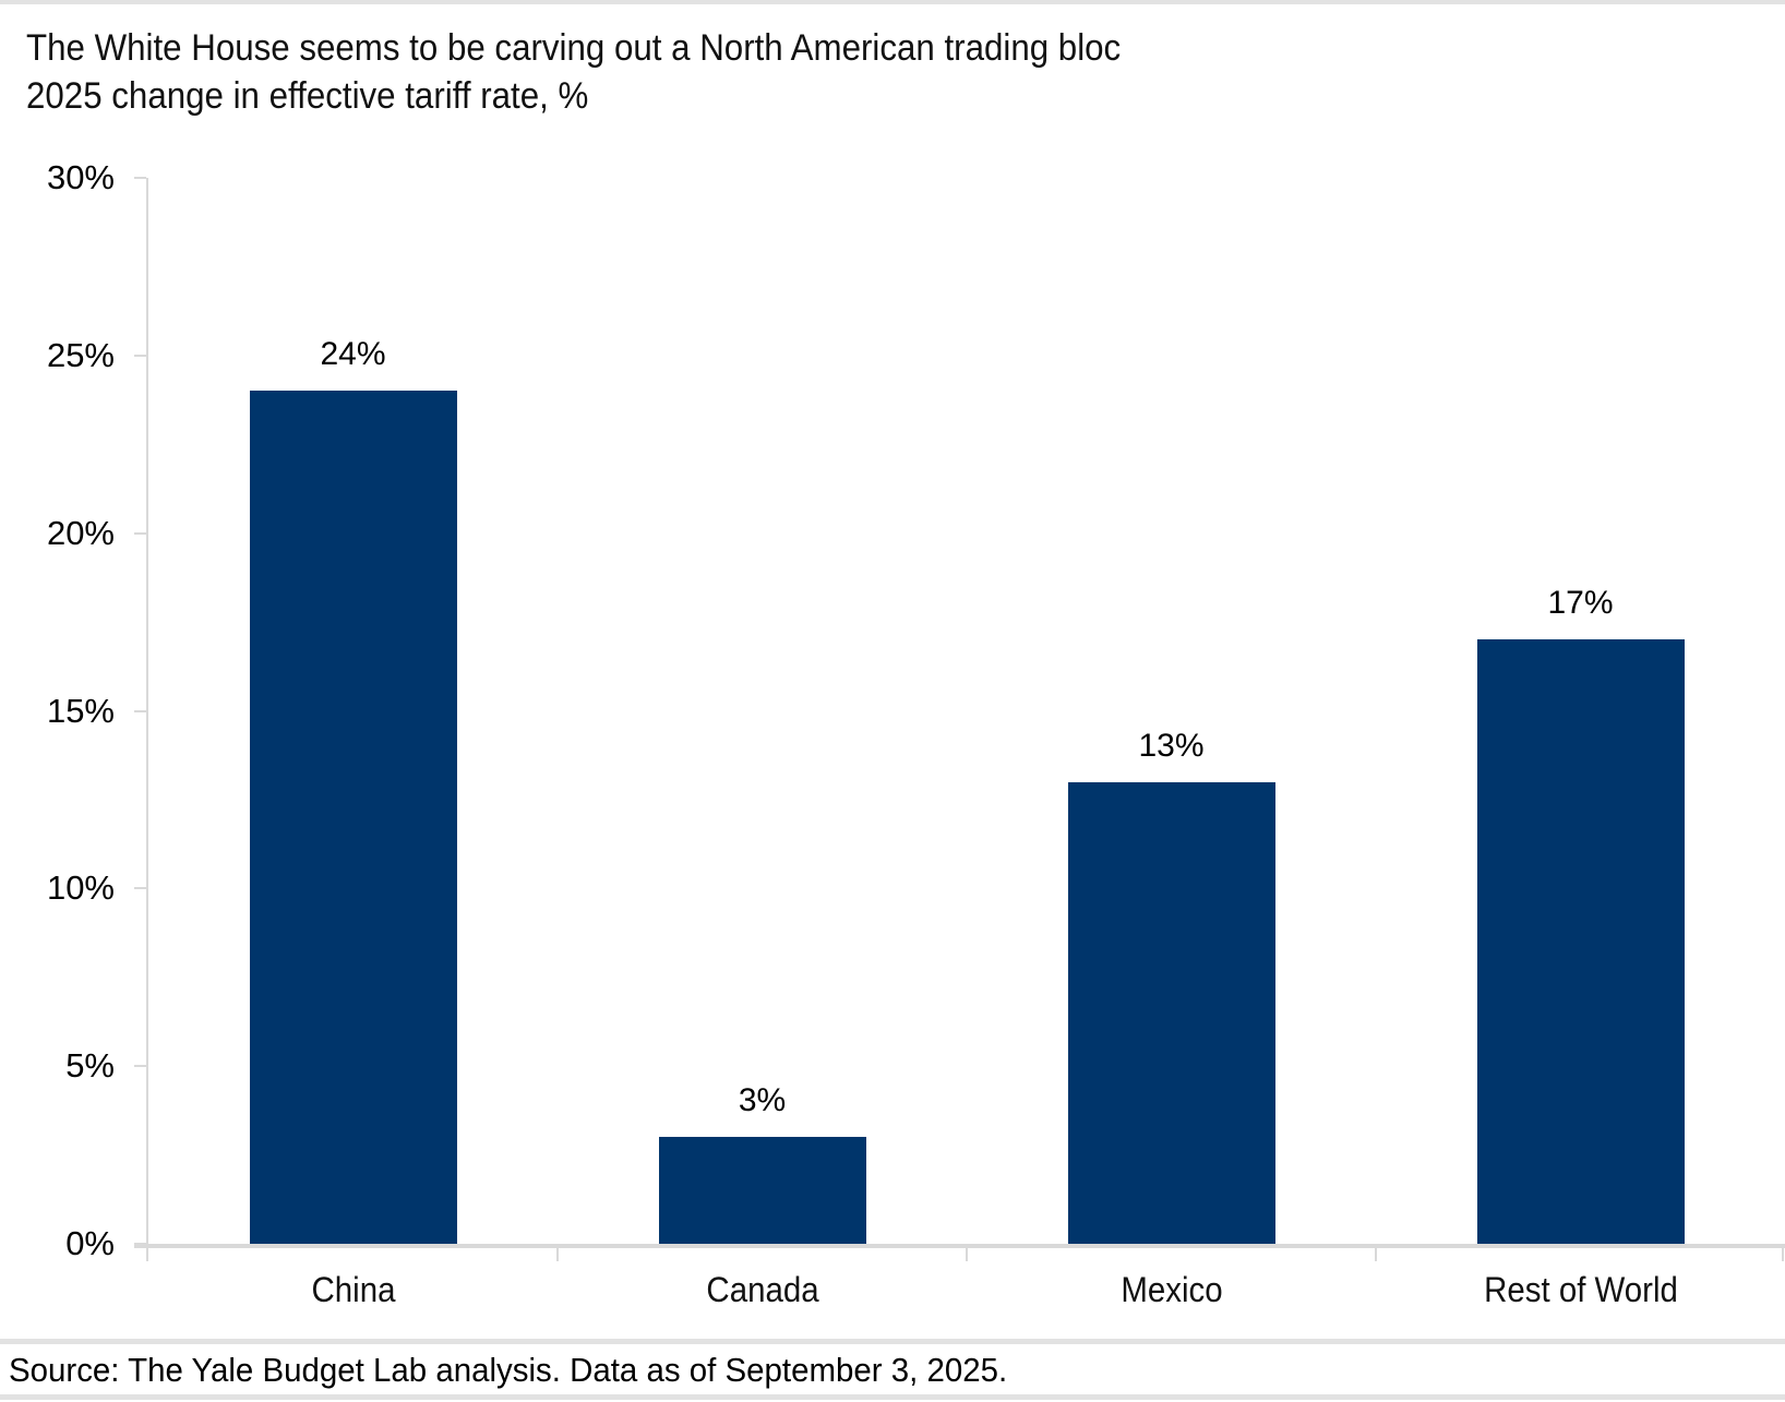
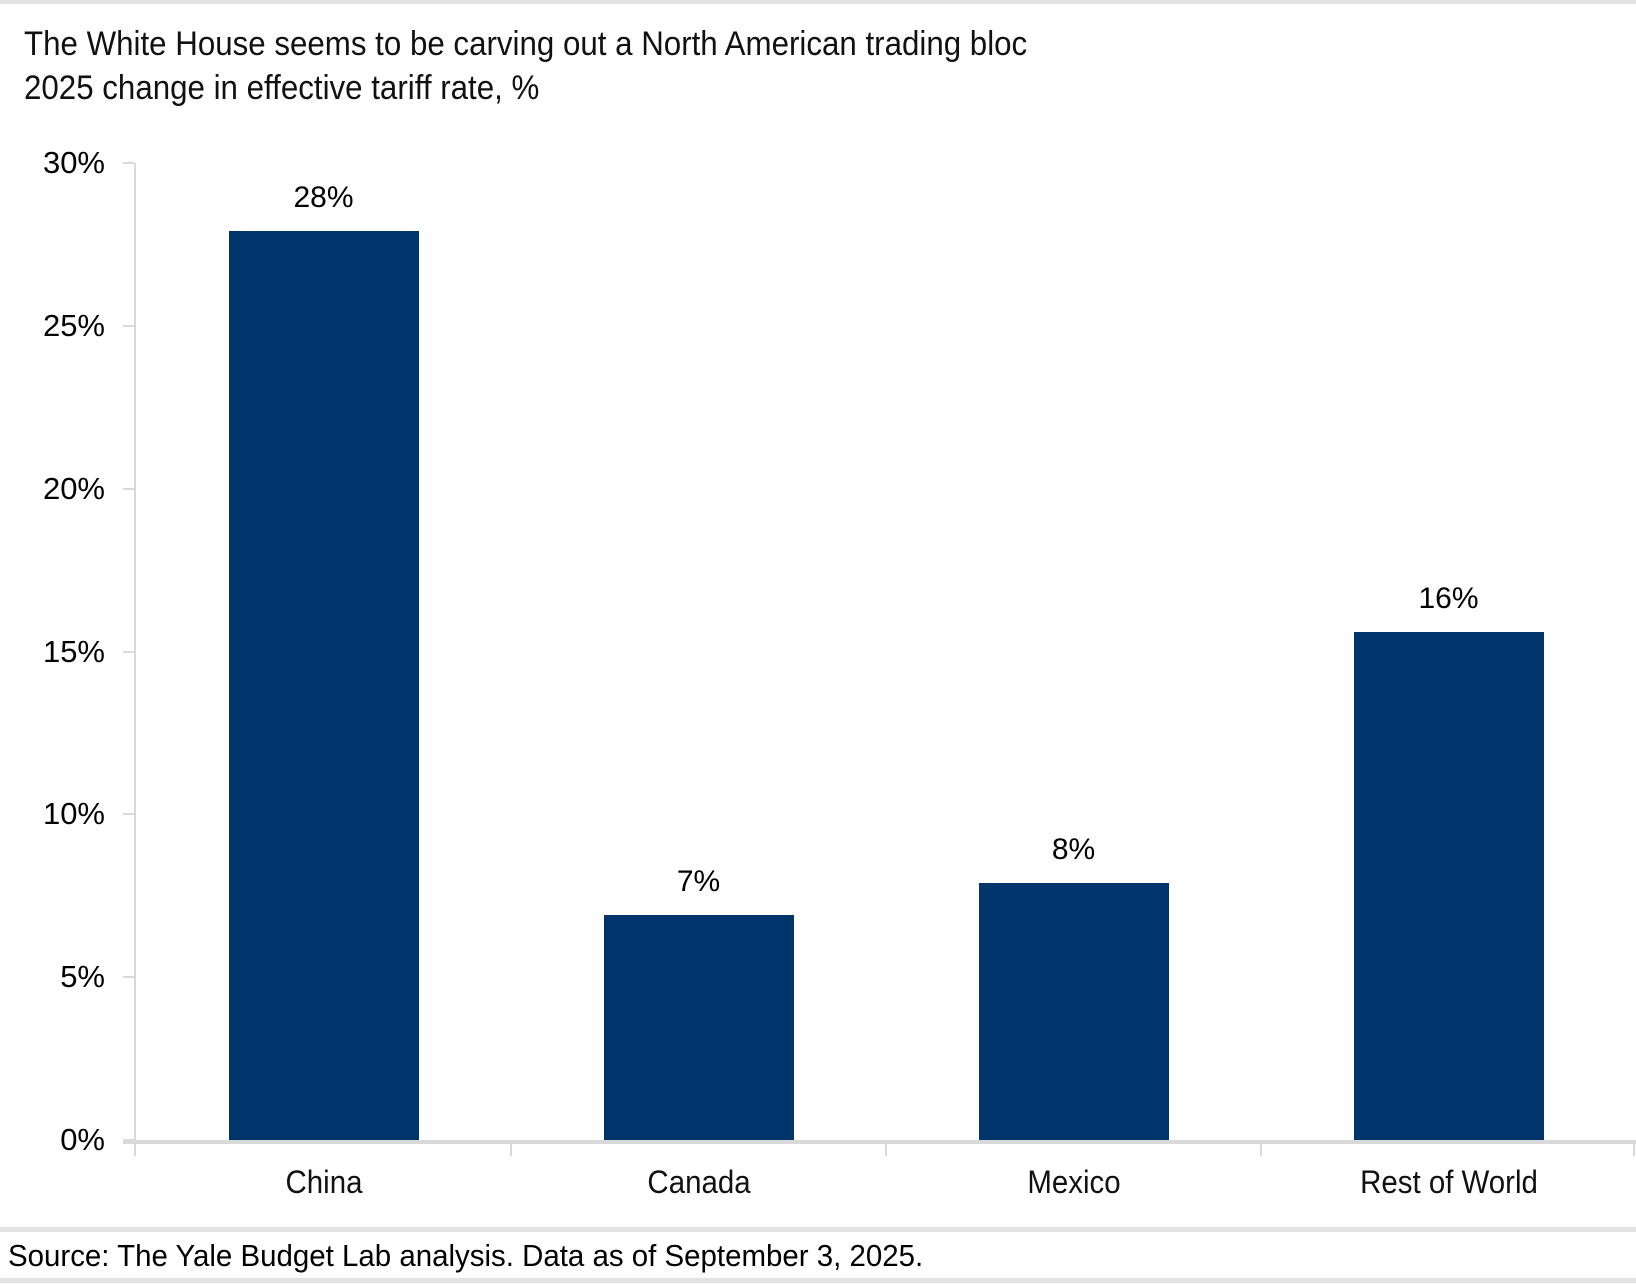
China: 24% -> 28%
Canada: 3% -> 7%
Mexico: 13% -> 8%
Rest of World: 17% -> 16%
